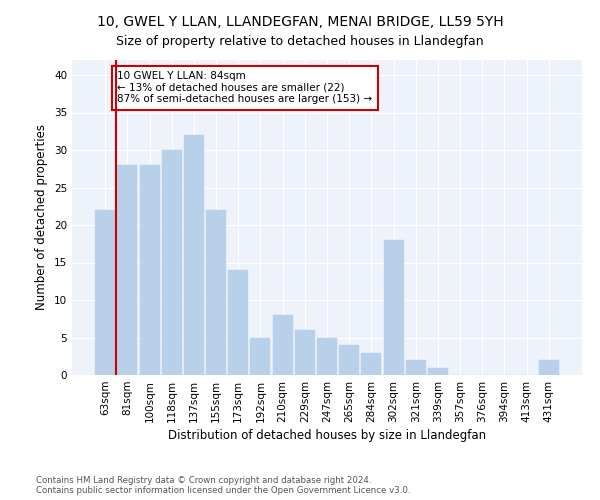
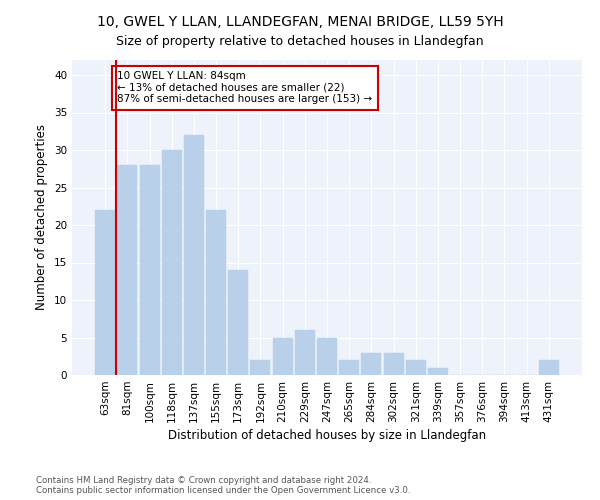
192sqm: 5 -> 2
210sqm: 8 -> 5
265sqm: 4 -> 2
302sqm: 18 -> 3
